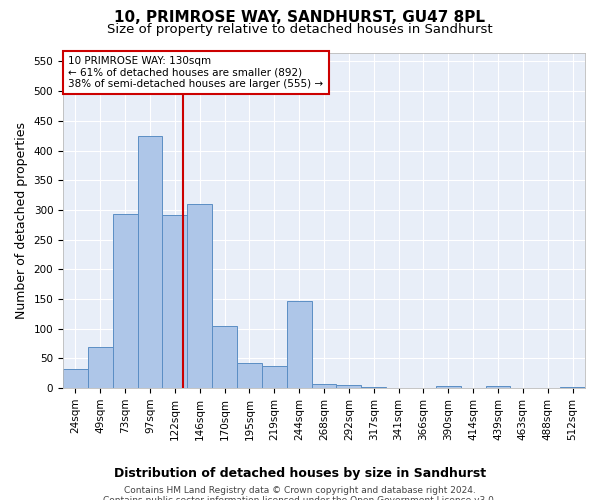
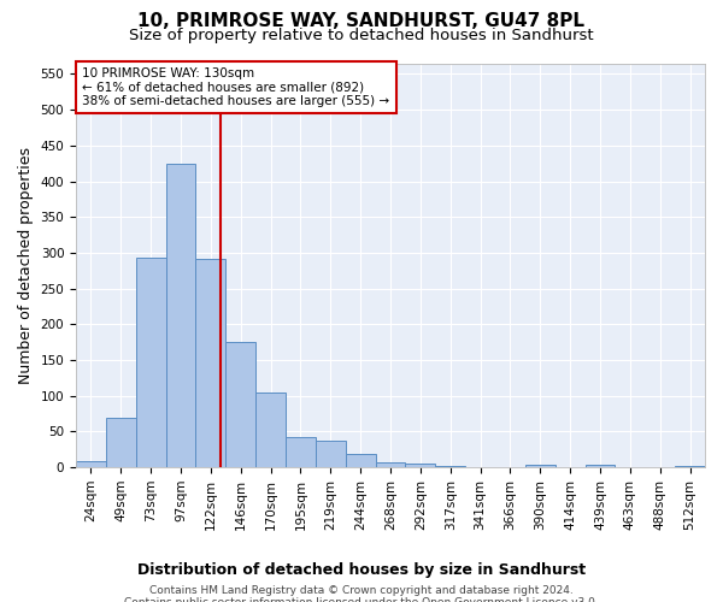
24sqm: 32 -> 8
146sqm: 310 -> 175
244sqm: 146 -> 18
